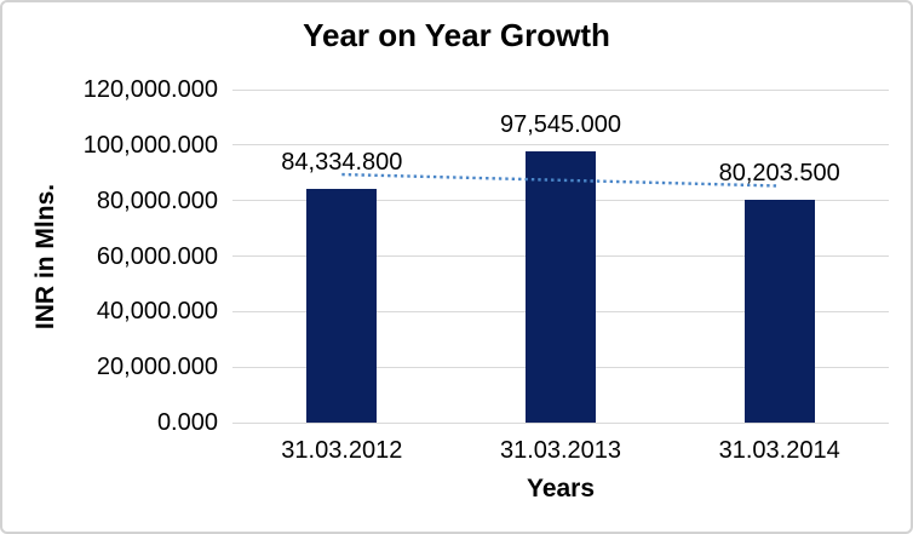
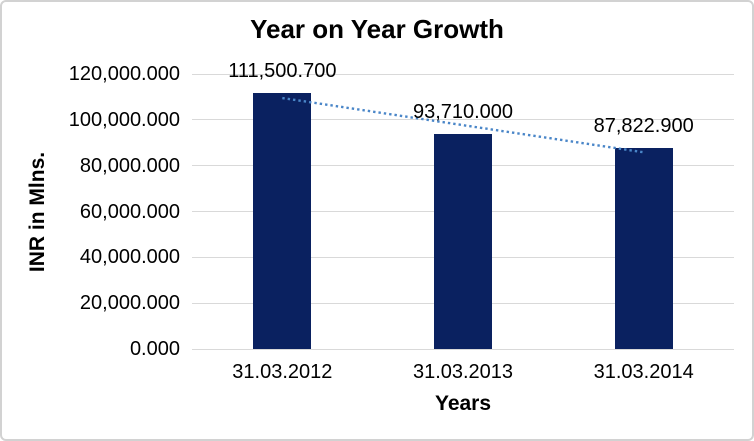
31.03.2012: 84,334.800 -> 111,500.700
31.03.2013: 97,545.000 -> 93,710.000
31.03.2014: 80,203.500 -> 87,822.900
